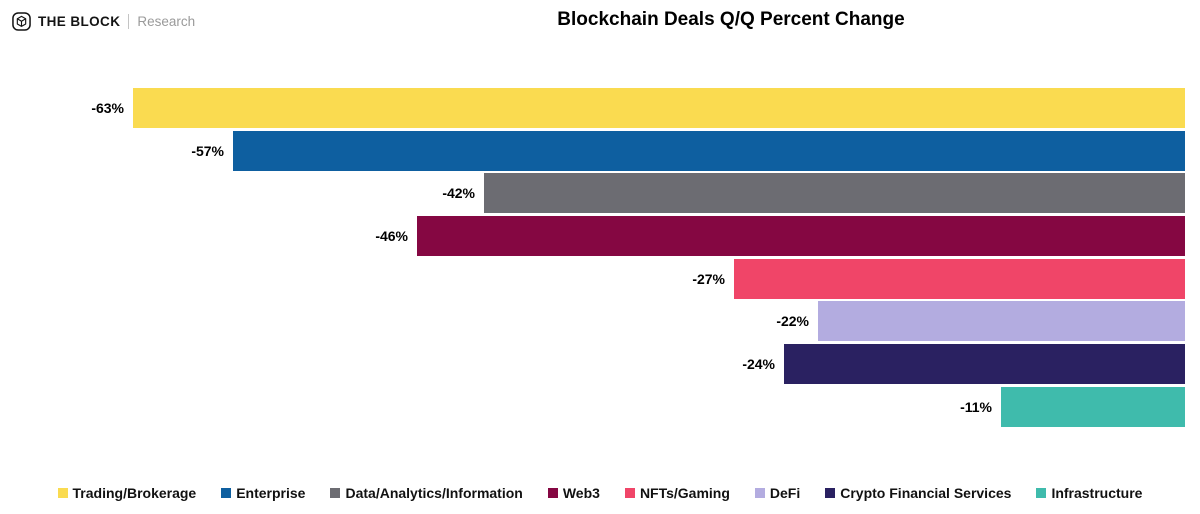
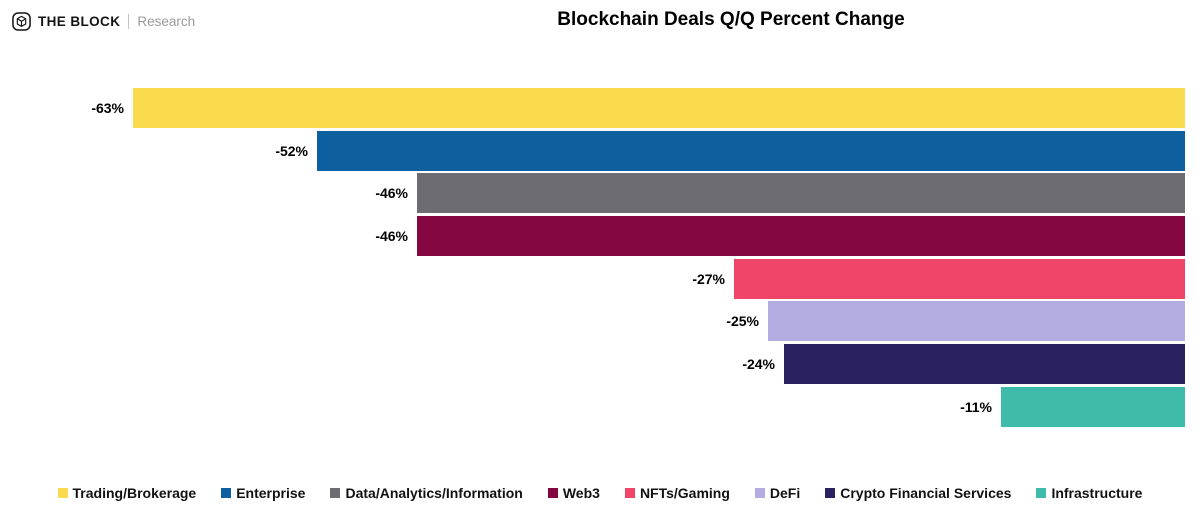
Enterprise: -57% -> -52%
Data/Analytics/Information: -42% -> -46%
DeFi: -22% -> -25%
